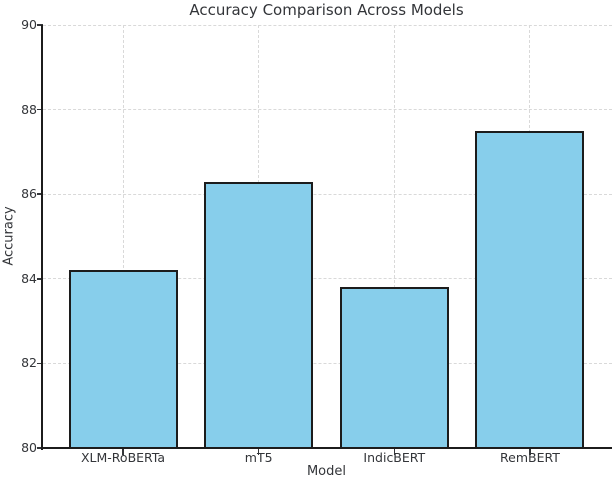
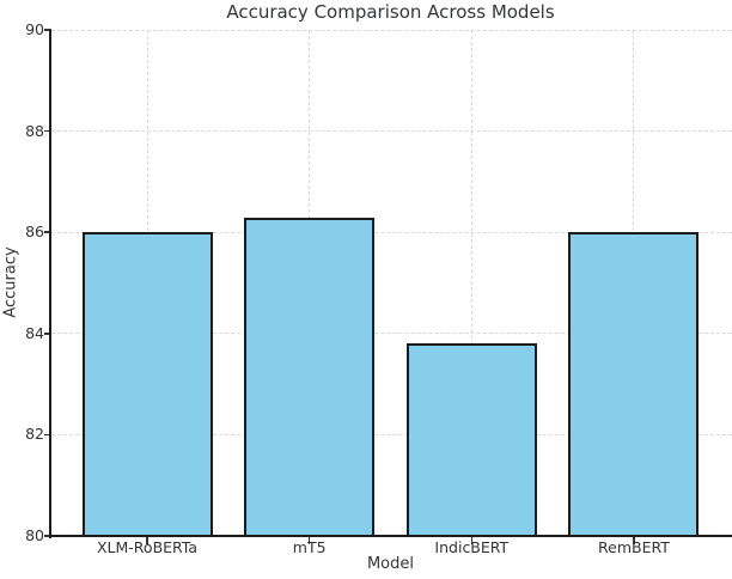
XLM-RoBERTa: 84.2 -> 86.0
RemBERT: 87.5 -> 86.0
